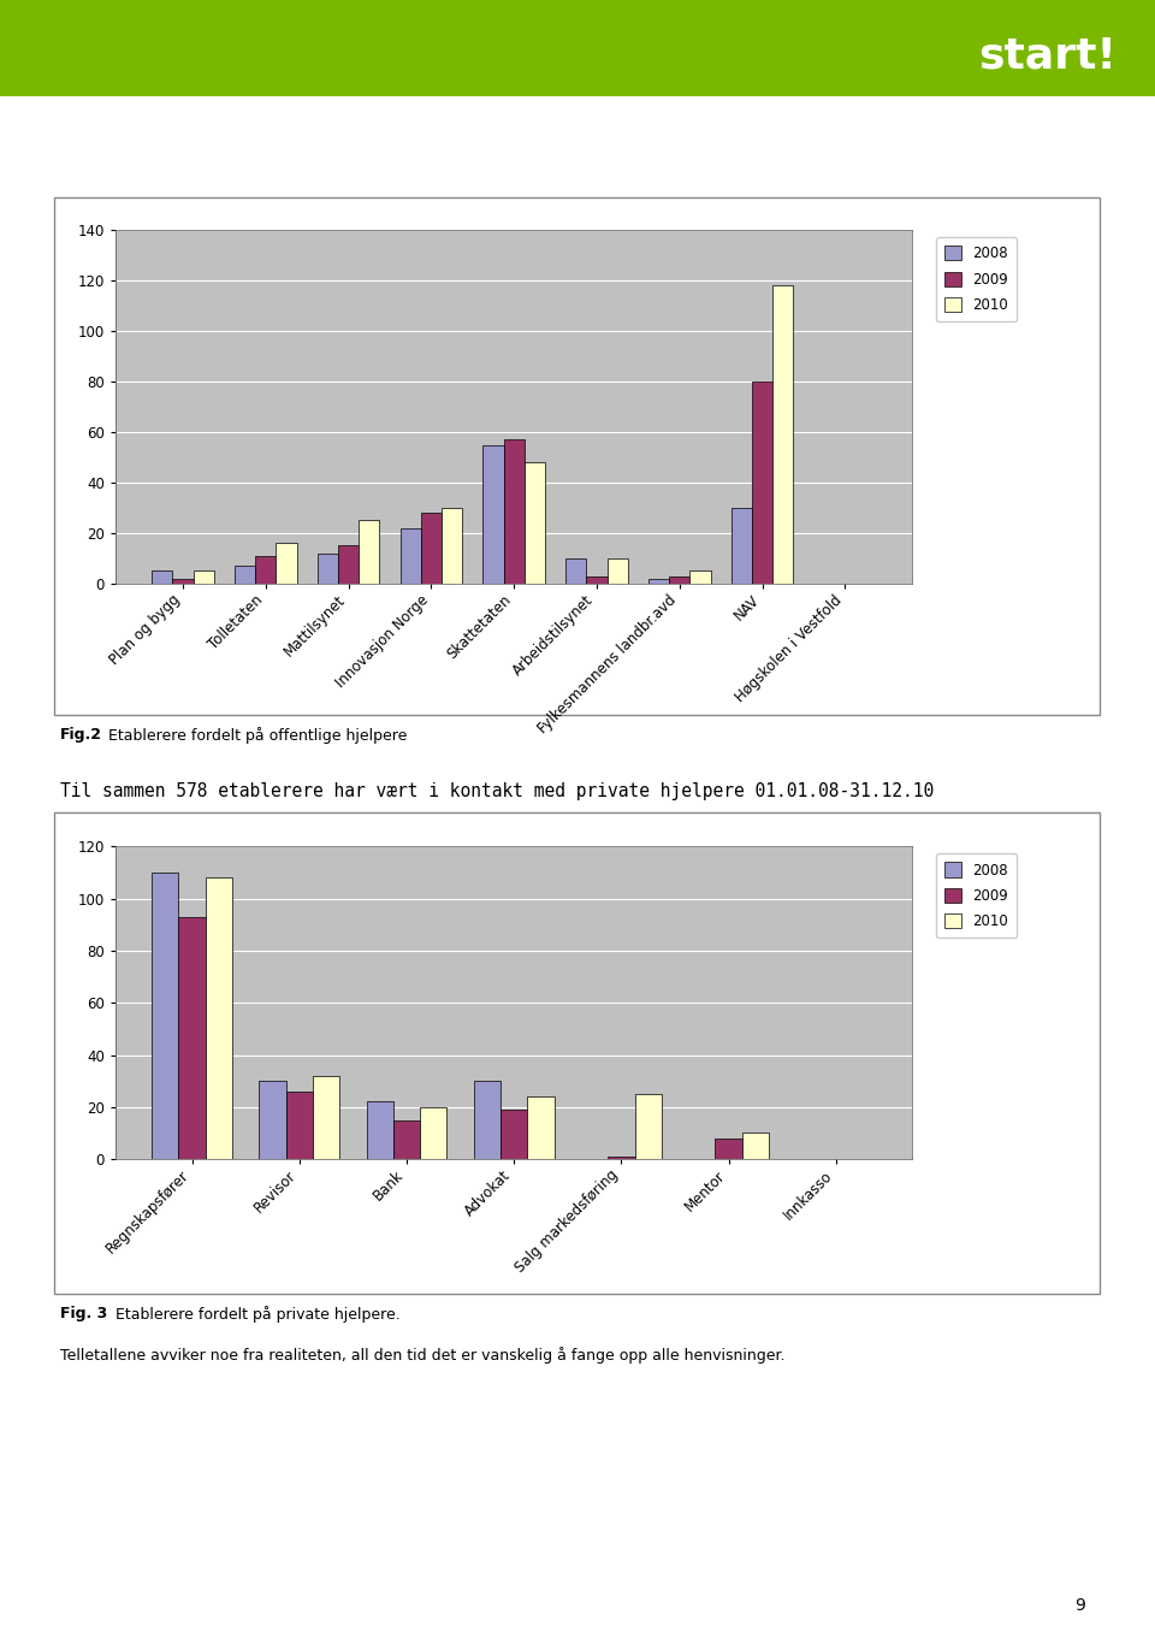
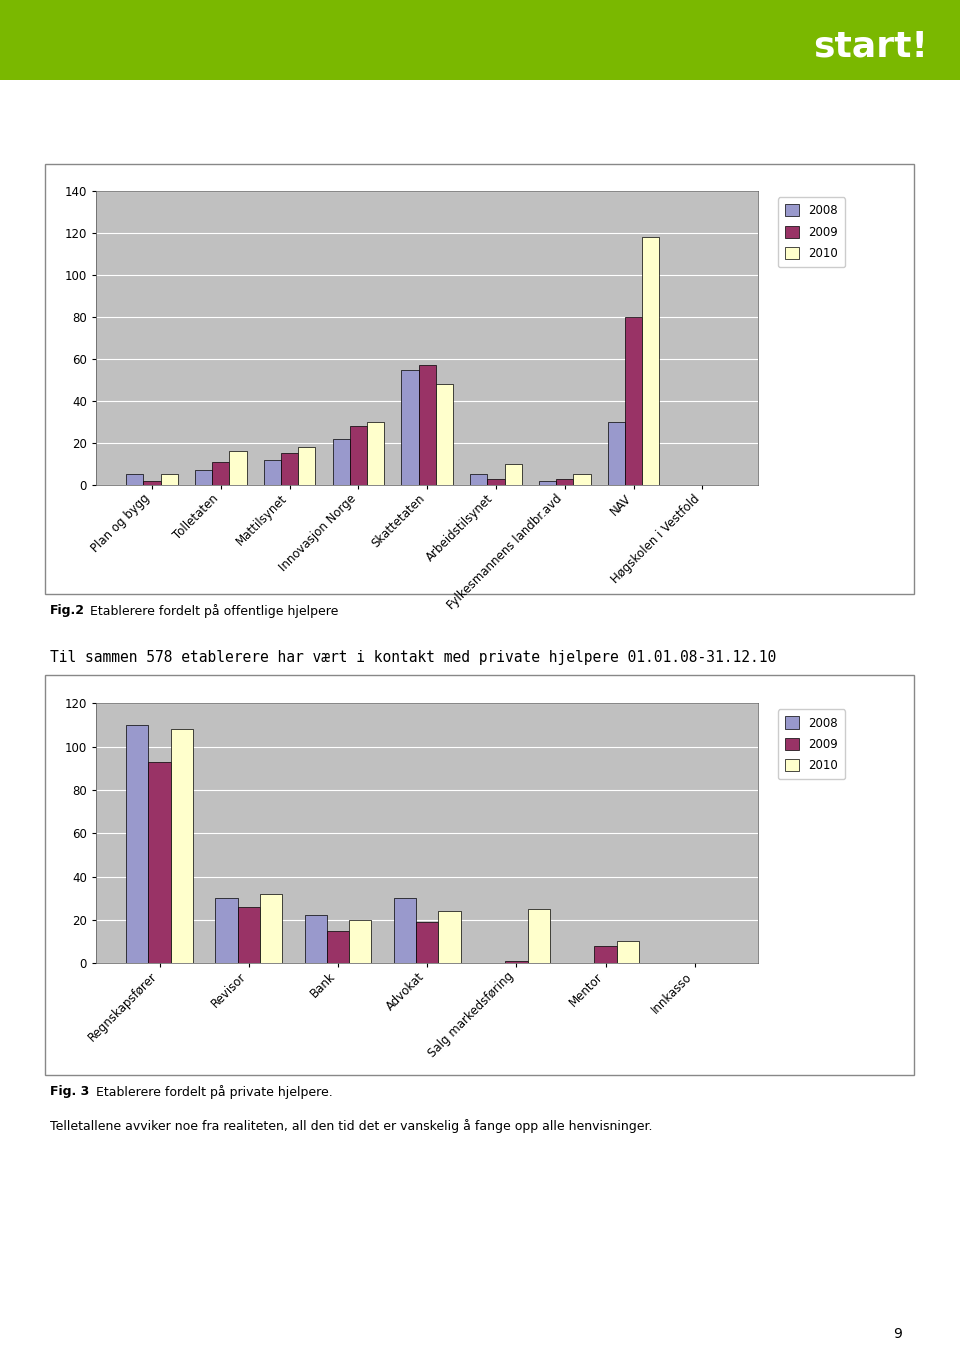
2010/Mattilsynet: 25 -> 18
2008/Arbeidstilsynet: 10 -> 5
